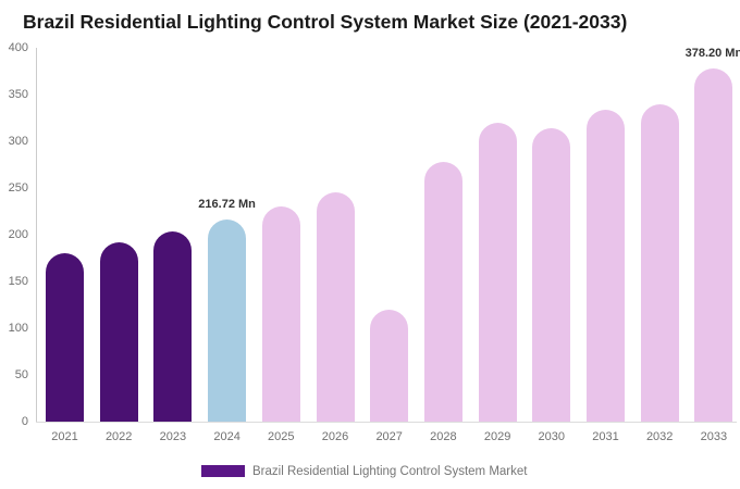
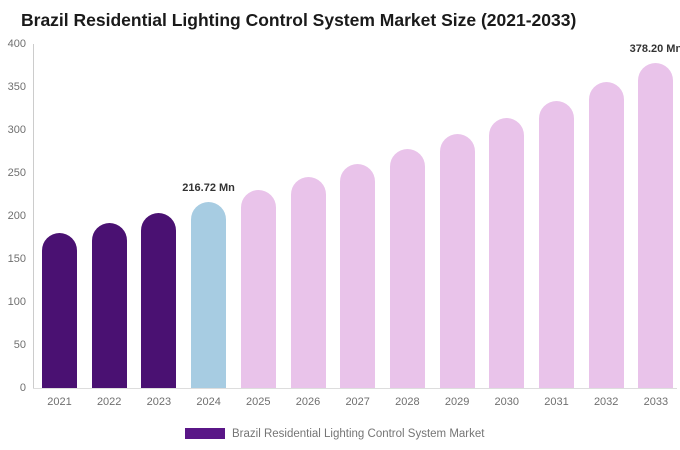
2027: 120 -> 260
2029: 320 -> 300
2032: 340 -> 360
